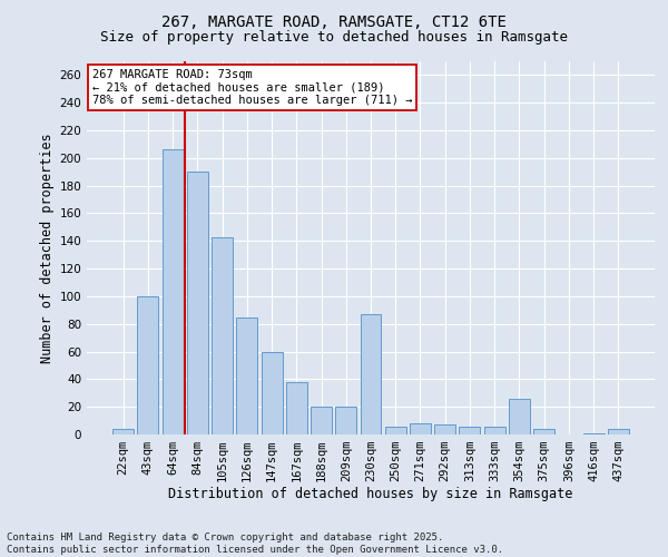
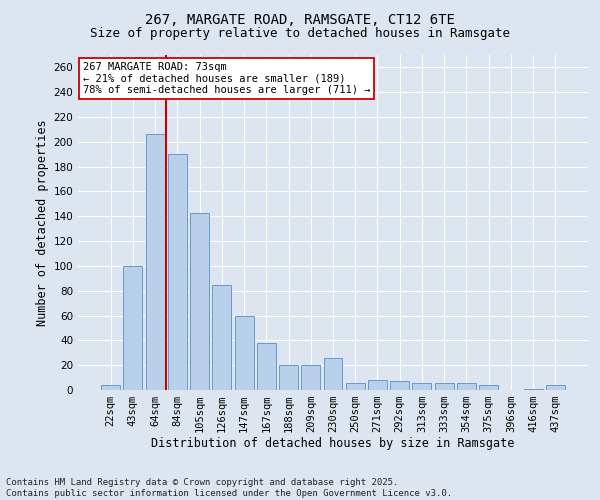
230sqm: 87 -> 26
354sqm: 26 -> 6
